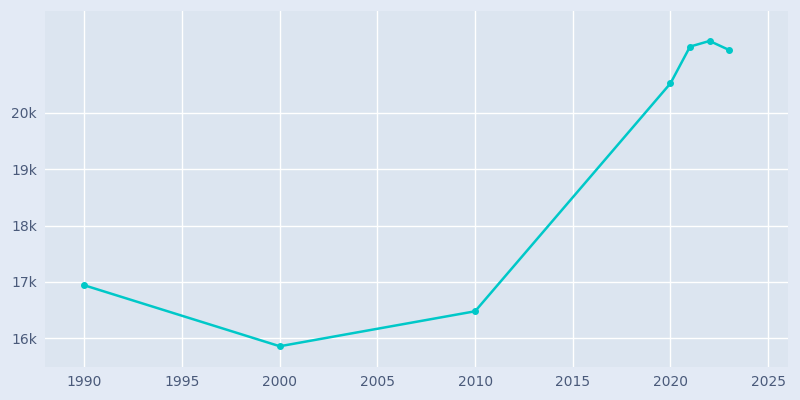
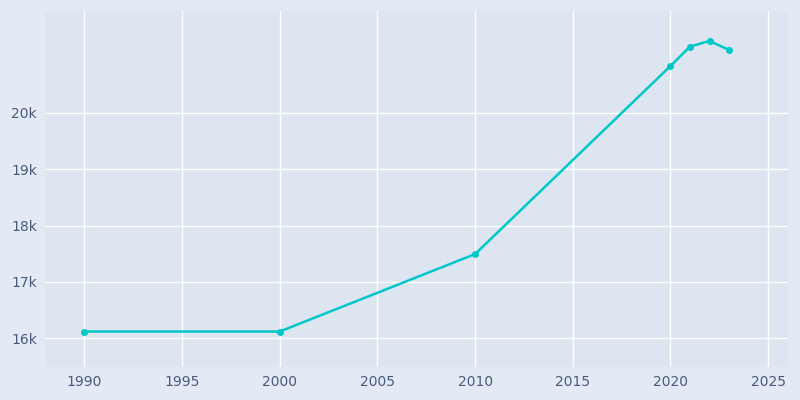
1990: 16.94k -> 16.12k
2000: 15.86k -> 16.12k
2010: 16.48k -> 17.49k
2020: 20.52k -> 20.83k
